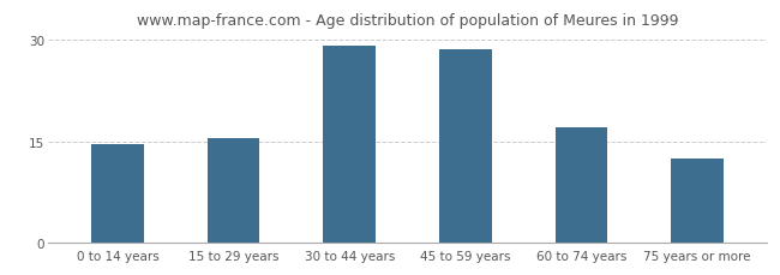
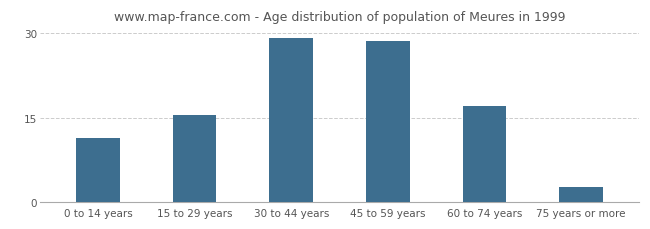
0 to 14 years: 14.5 -> 11.4
75 years or more: 12.5 -> 2.8
